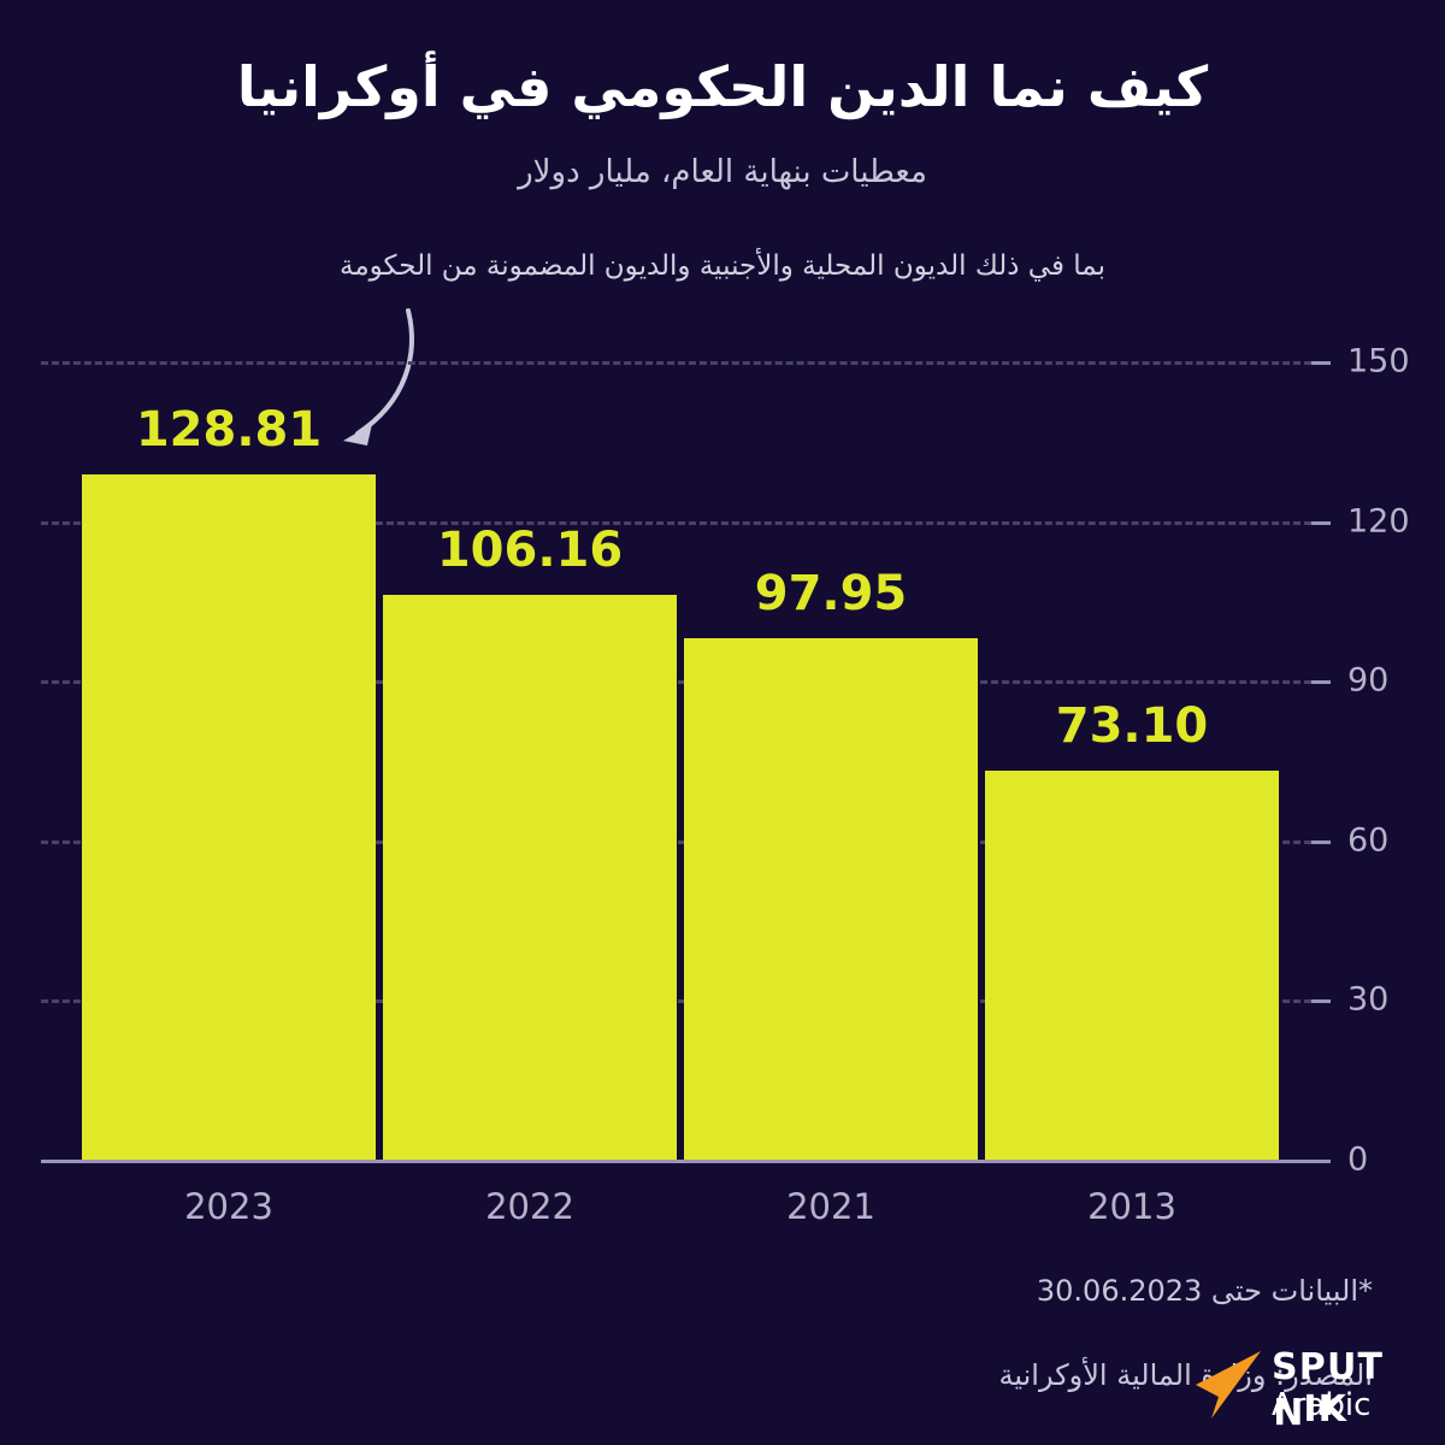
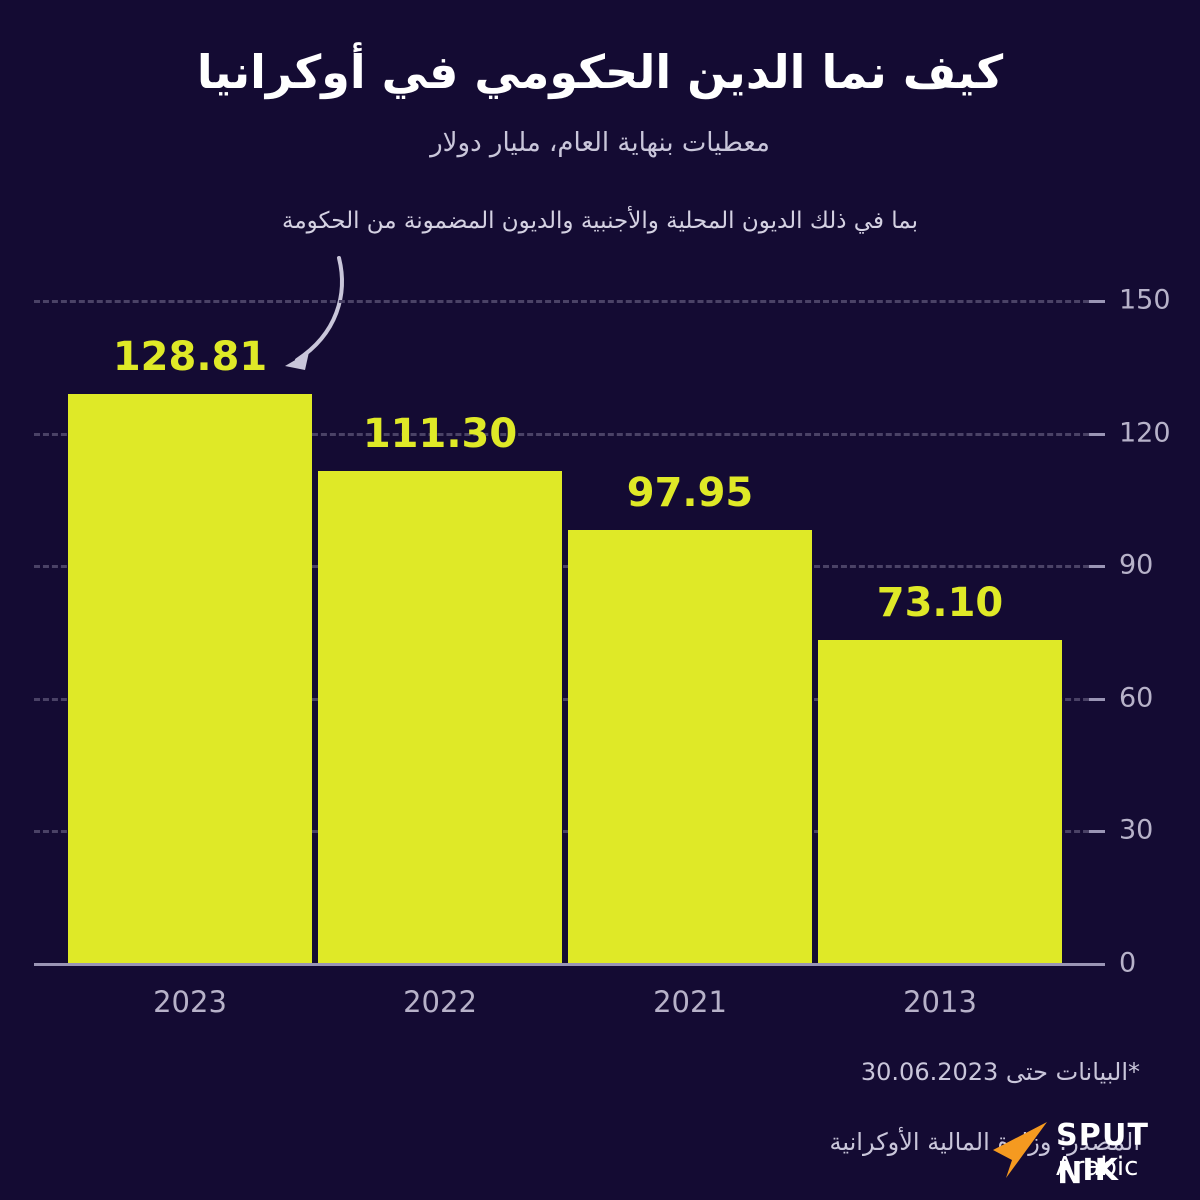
2022: 106.16 -> 111.30
